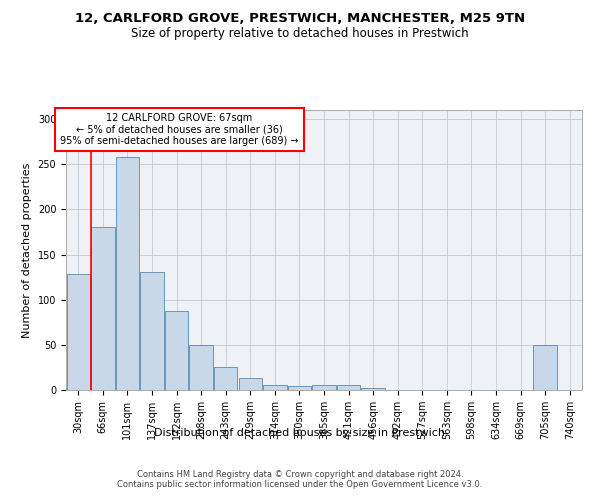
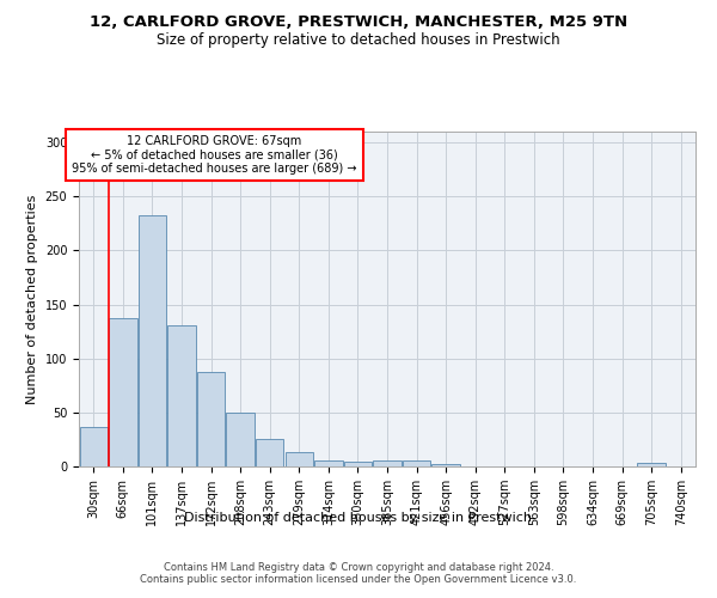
30sqm: 128 -> 37
66sqm: 180 -> 137
101sqm: 258 -> 232
705sqm: 50 -> 3
